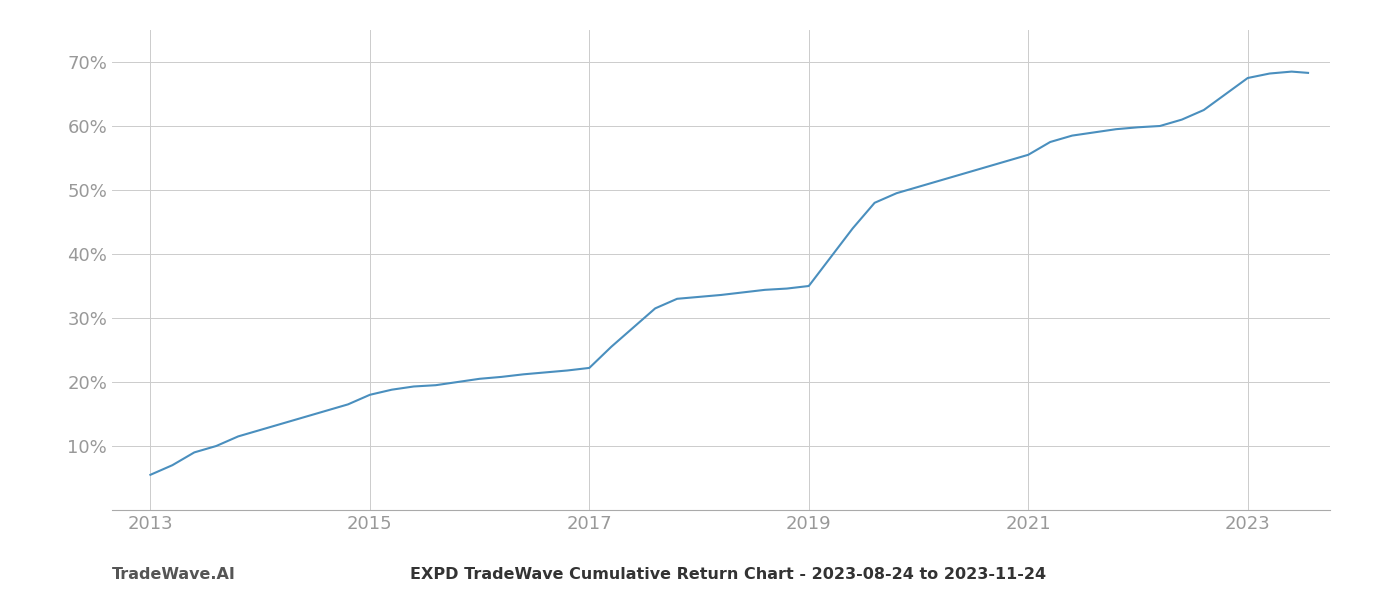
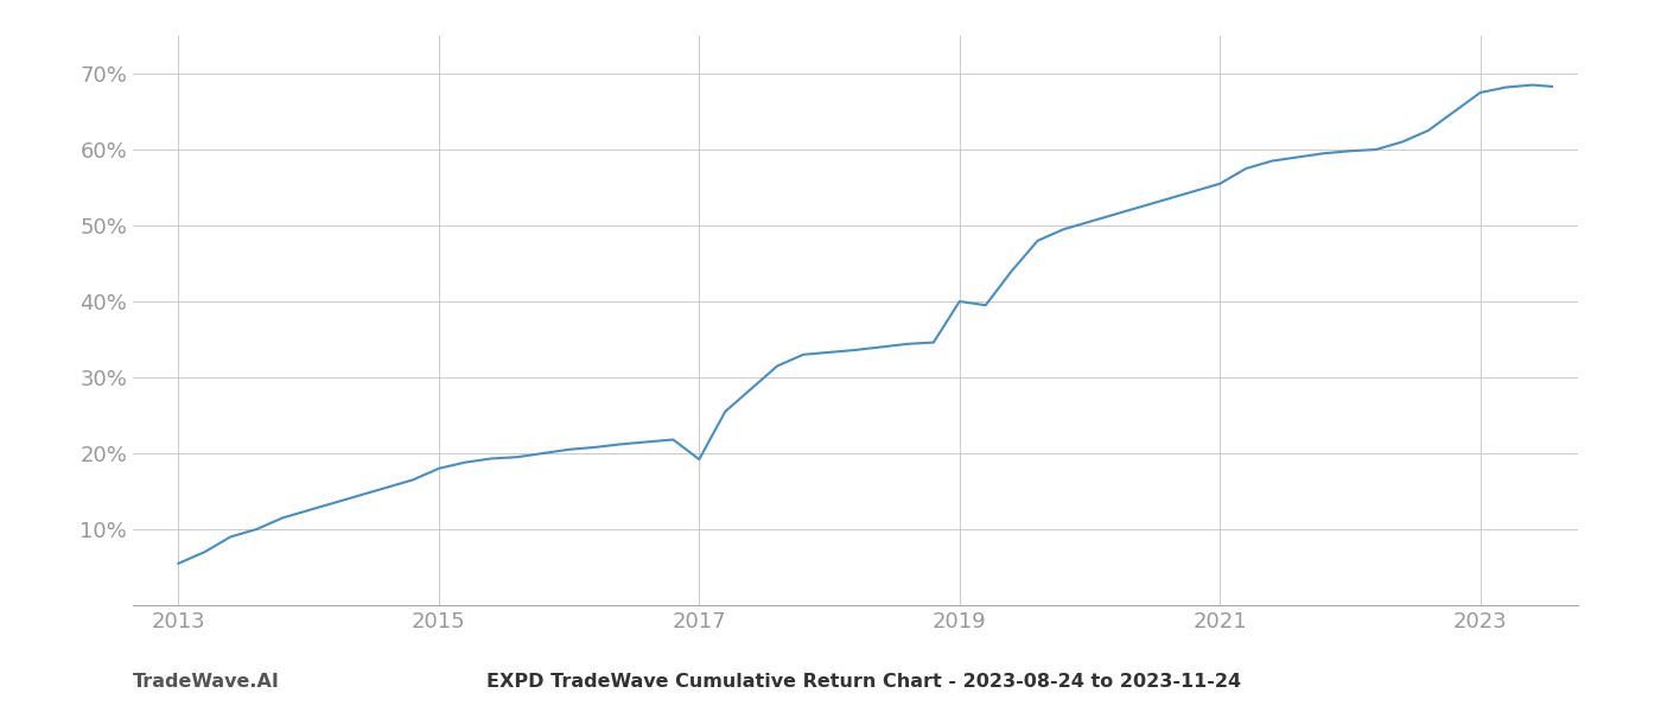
2017: 22.2% -> 19.2%
2019: 35.0% -> 40.0%
